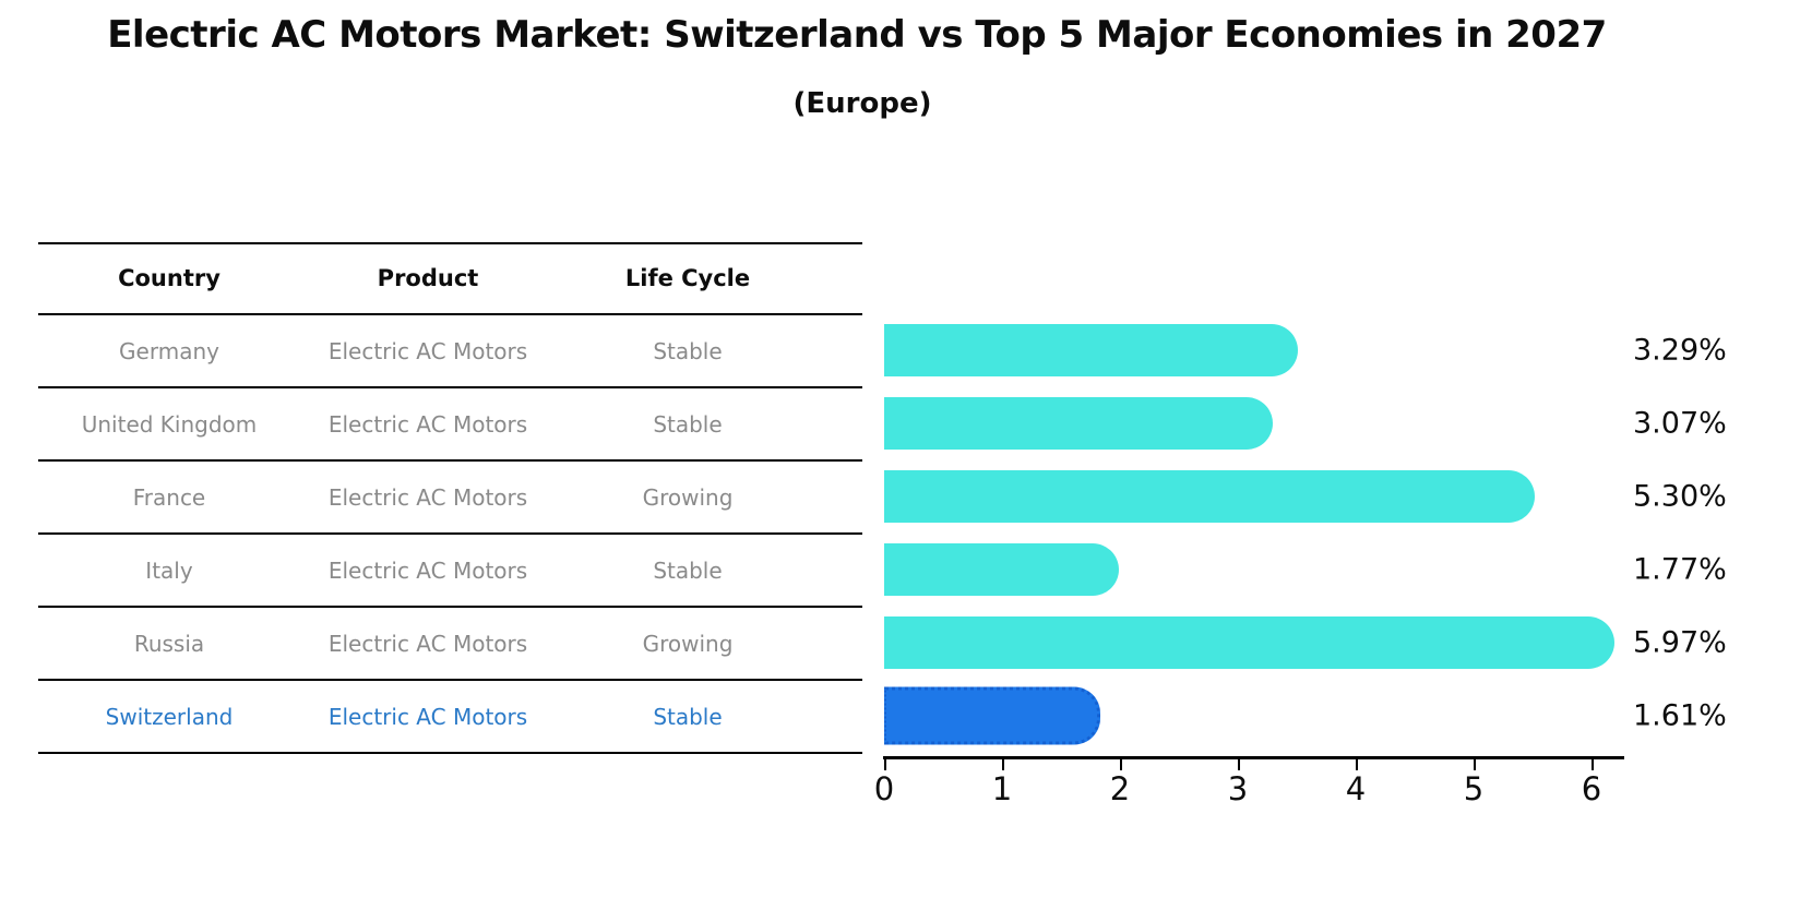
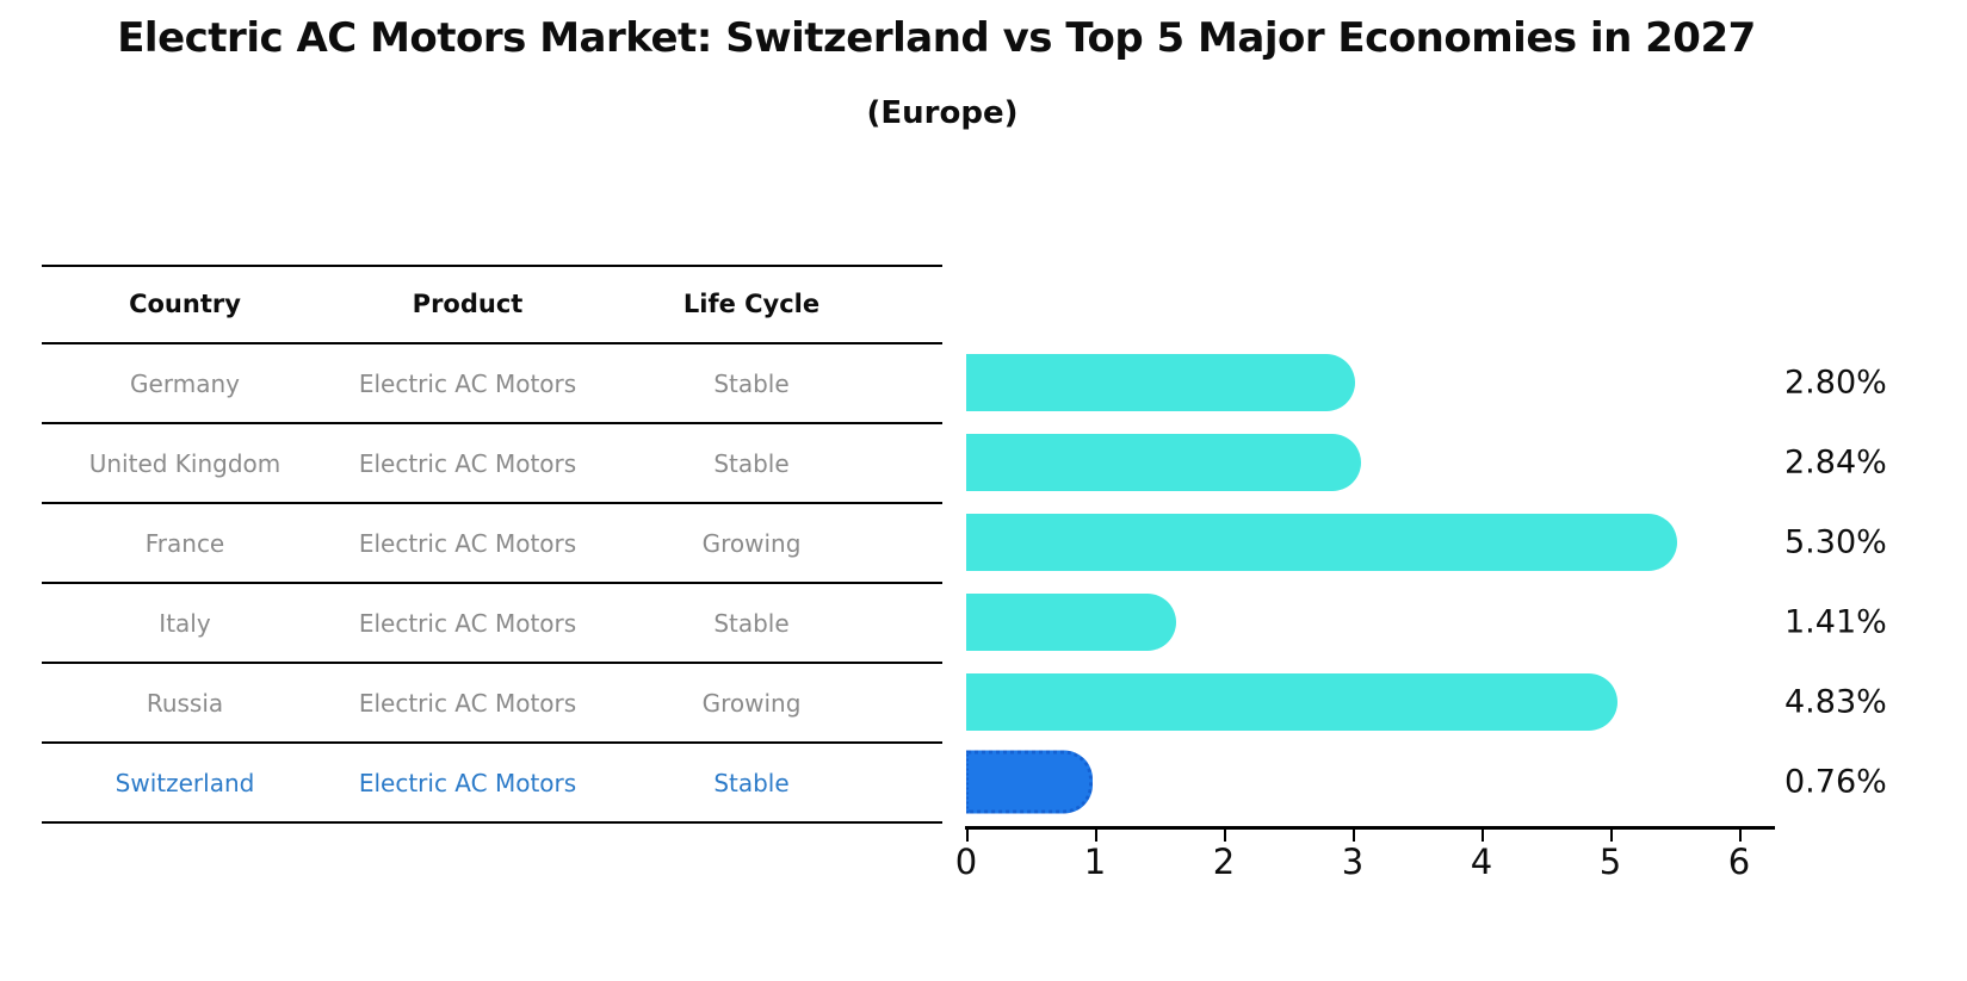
Germany: 3.29% -> 2.80%
United Kingdom: 3.07% -> 2.84%
Italy: 1.77% -> 1.41%
Russia: 5.97% -> 4.83%
Switzerland: 1.61% -> 0.76%
